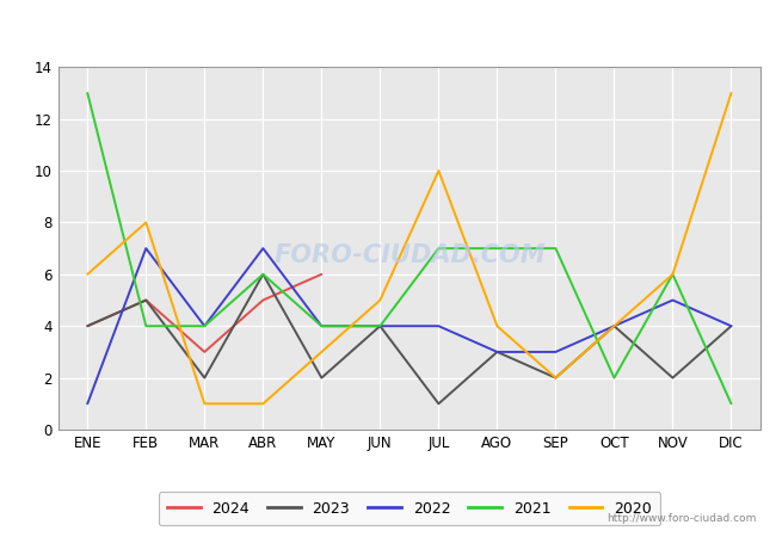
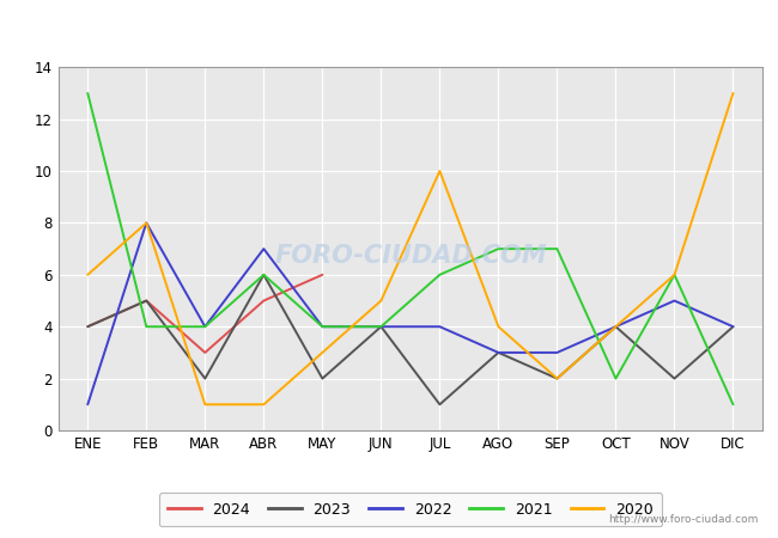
2022/FEB: 7 -> 8
2021/JUL: 7 -> 6
